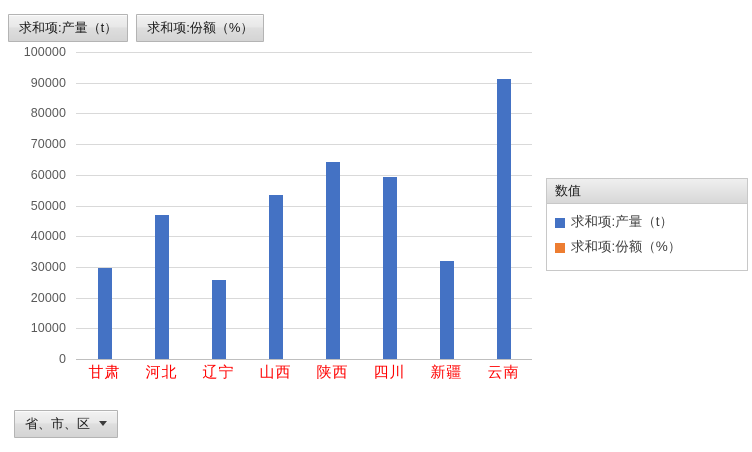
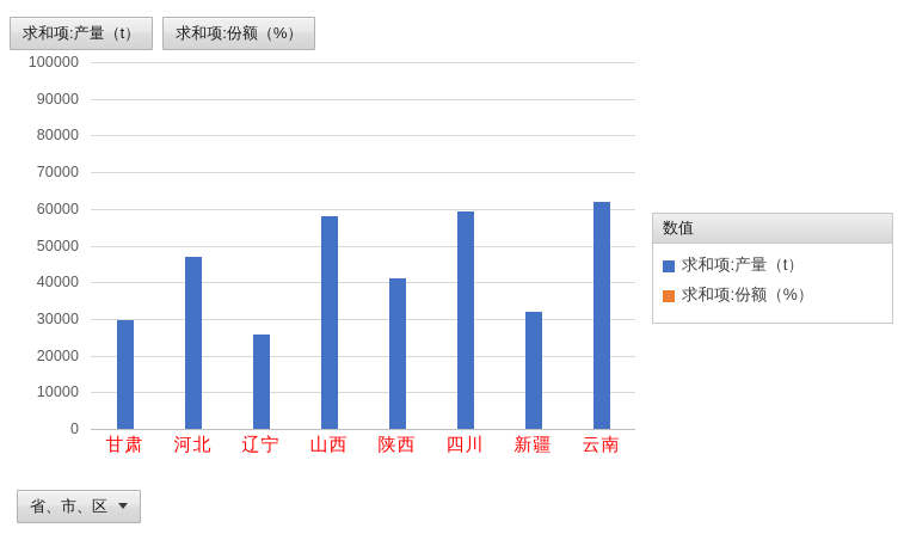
求和项:产量（t）/山西: 53000 -> 58000
求和项:产量（t）/陕西: 64000 -> 41000
求和项:产量（t）/云南: 91000 -> 62000
